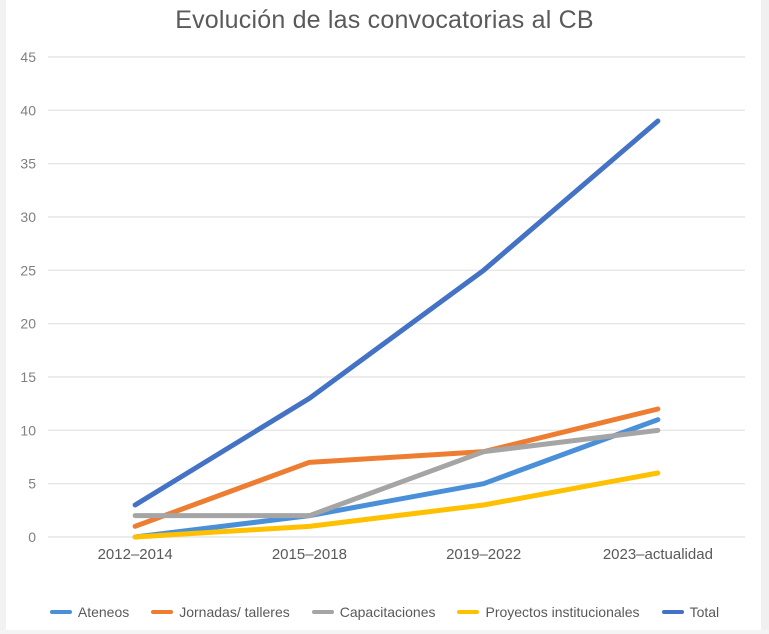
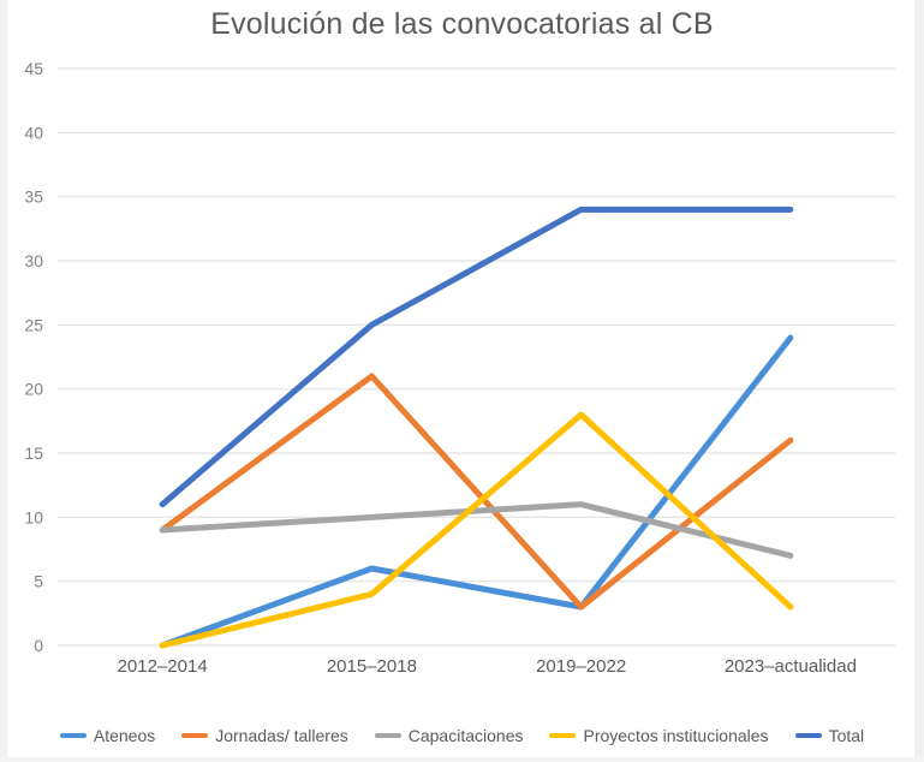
Jornadas/ talleres/2012–2014: 1 -> 9
Capacitaciones/2012–2014: 2 -> 9
Total/2012–2014: 3 -> 11
Ateneos/2015–2018: 2 -> 6
Jornadas/ talleres/2015–2018: 7 -> 21
Capacitaciones/2015–2018: 2 -> 10
Proyectos institucionales/2015–2018: 1 -> 4
Total/2015–2018: 13 -> 25
Ateneos/2019–2022: 5 -> 3
Jornadas/ talleres/2019–2022: 8 -> 3
Capacitaciones/2019–2022: 8 -> 11
Proyectos institucionales/2019–2022: 3 -> 18
Total/2019–2022: 25 -> 34
Ateneos/2023–actualidad: 11 -> 24
Jornadas/ talleres/2023–actualidad: 12 -> 16
Capacitaciones/2023–actualidad: 10 -> 7
Proyectos institucionales/2023–actualidad: 6 -> 3
Total/2023–actualidad: 39 -> 34
